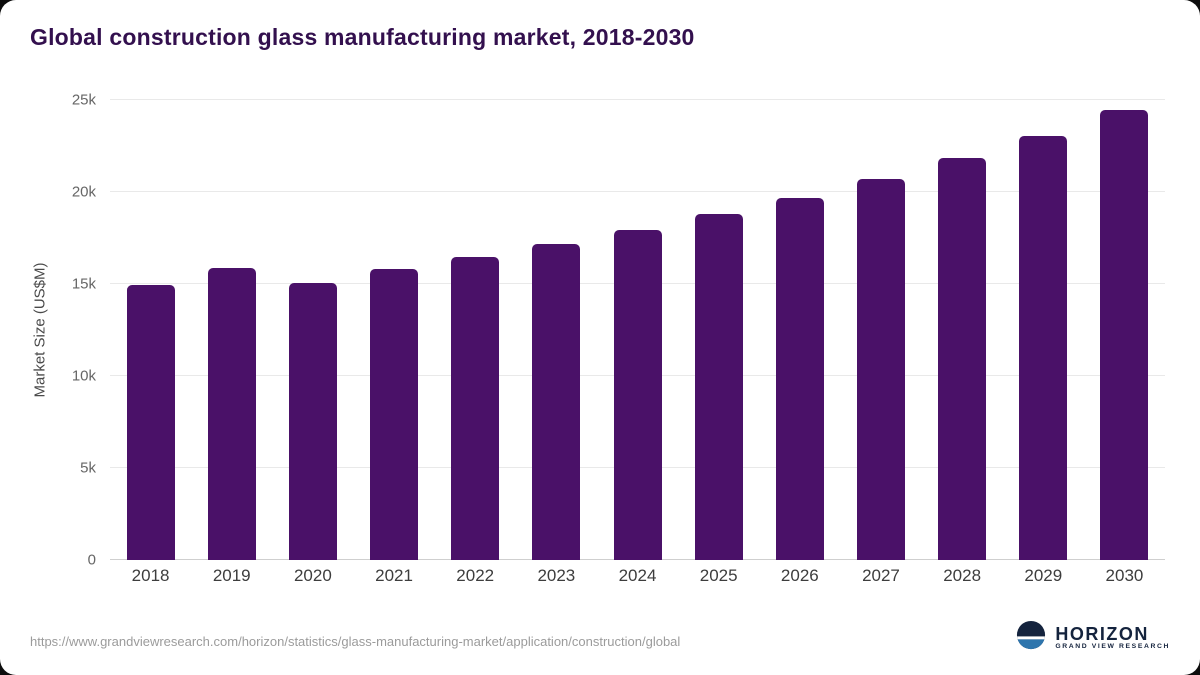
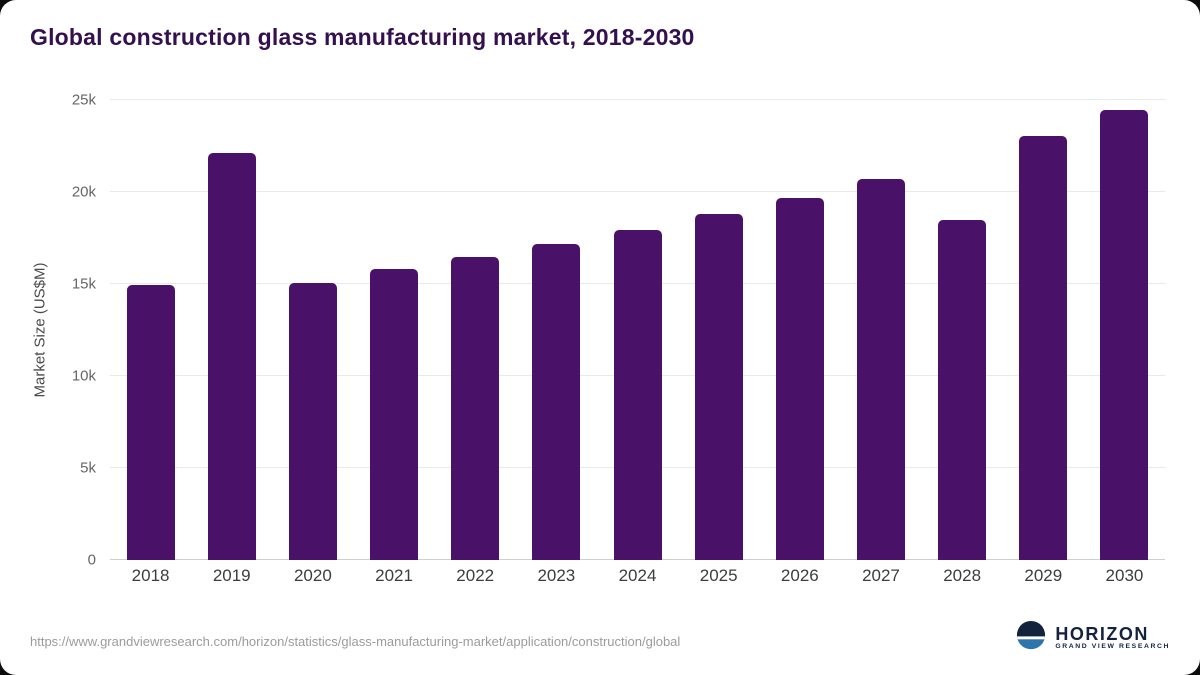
2019: 15.9k -> 22.1k
2028: 21.8k -> 18.5k
